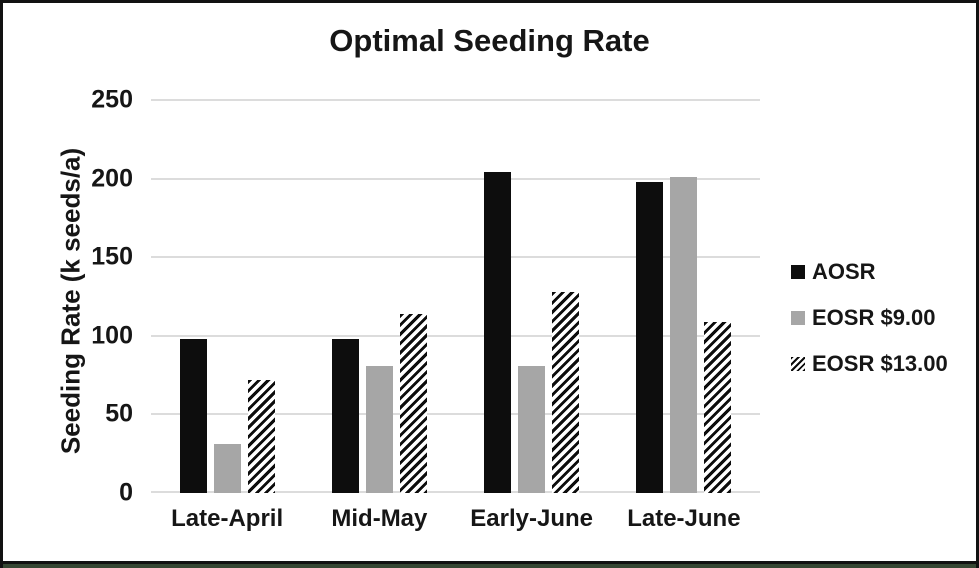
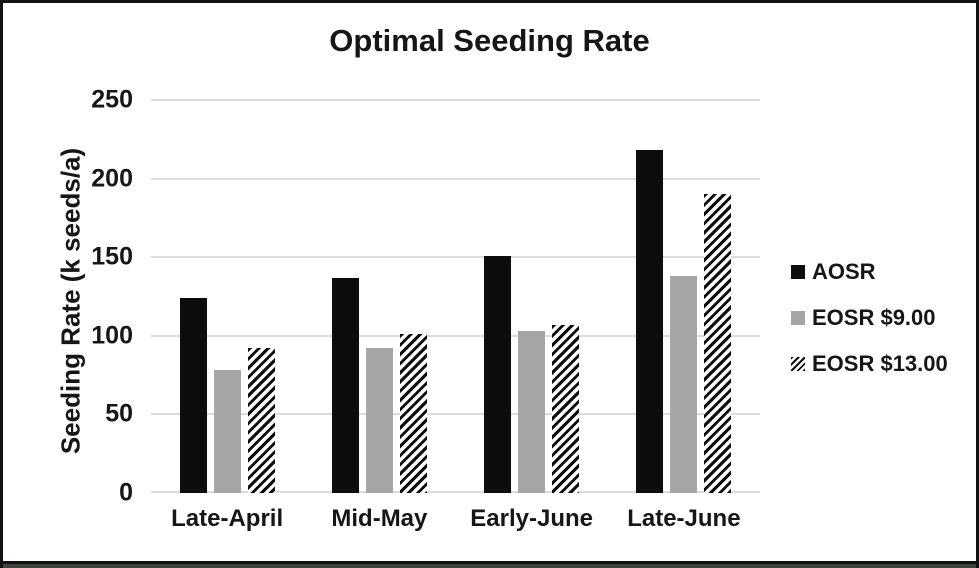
AOSR/Late-April: 98 -> 124
EOSR $9.00/Late-April: 31 -> 78
EOSR $13.00/Late-April: 72 -> 92
AOSR/Mid-May: 98 -> 137
EOSR $9.00/Mid-May: 81 -> 92
EOSR $13.00/Mid-May: 114 -> 101
AOSR/Early-June: 204 -> 151
EOSR $9.00/Early-June: 81 -> 103
EOSR $13.00/Early-June: 128 -> 107
AOSR/Late-June: 198 -> 218
EOSR $9.00/Late-June: 201 -> 138
EOSR $13.00/Late-June: 109 -> 190
